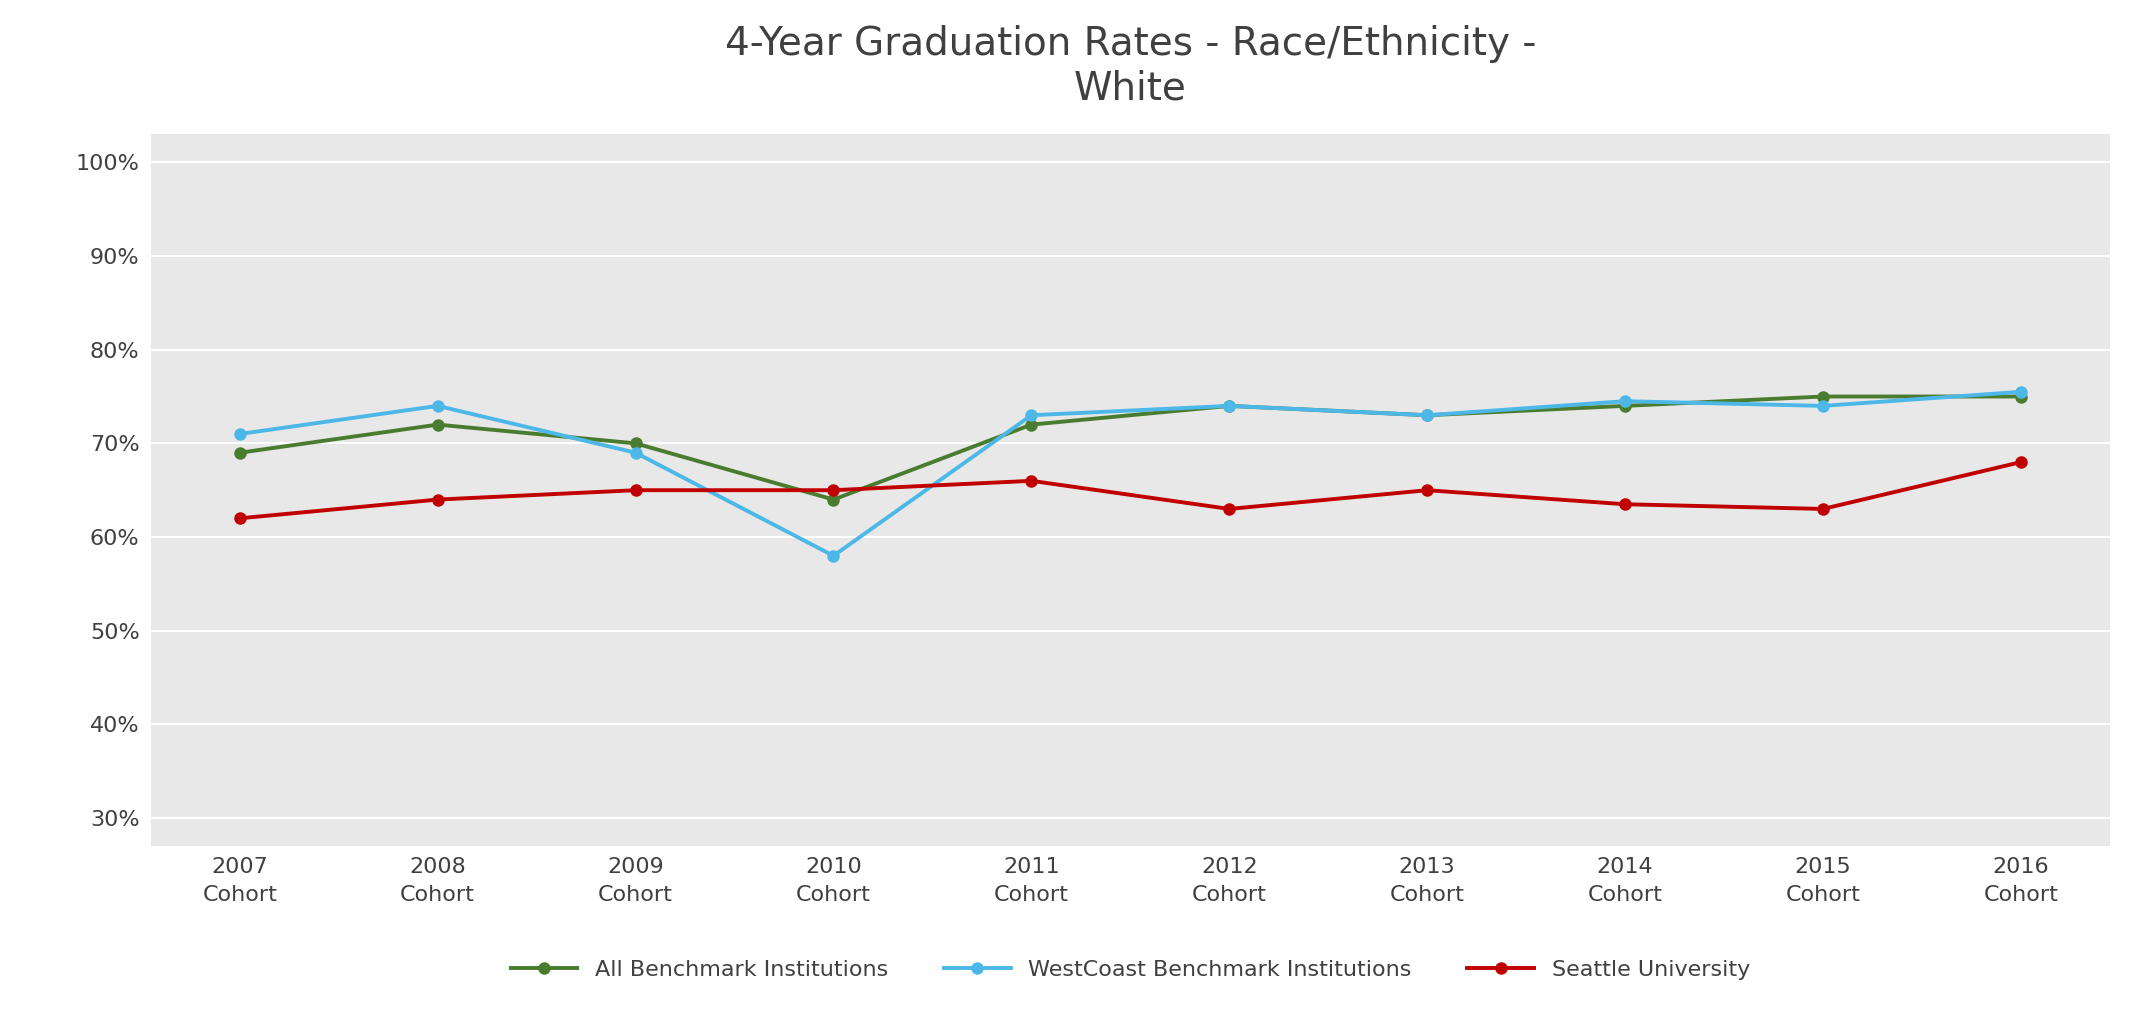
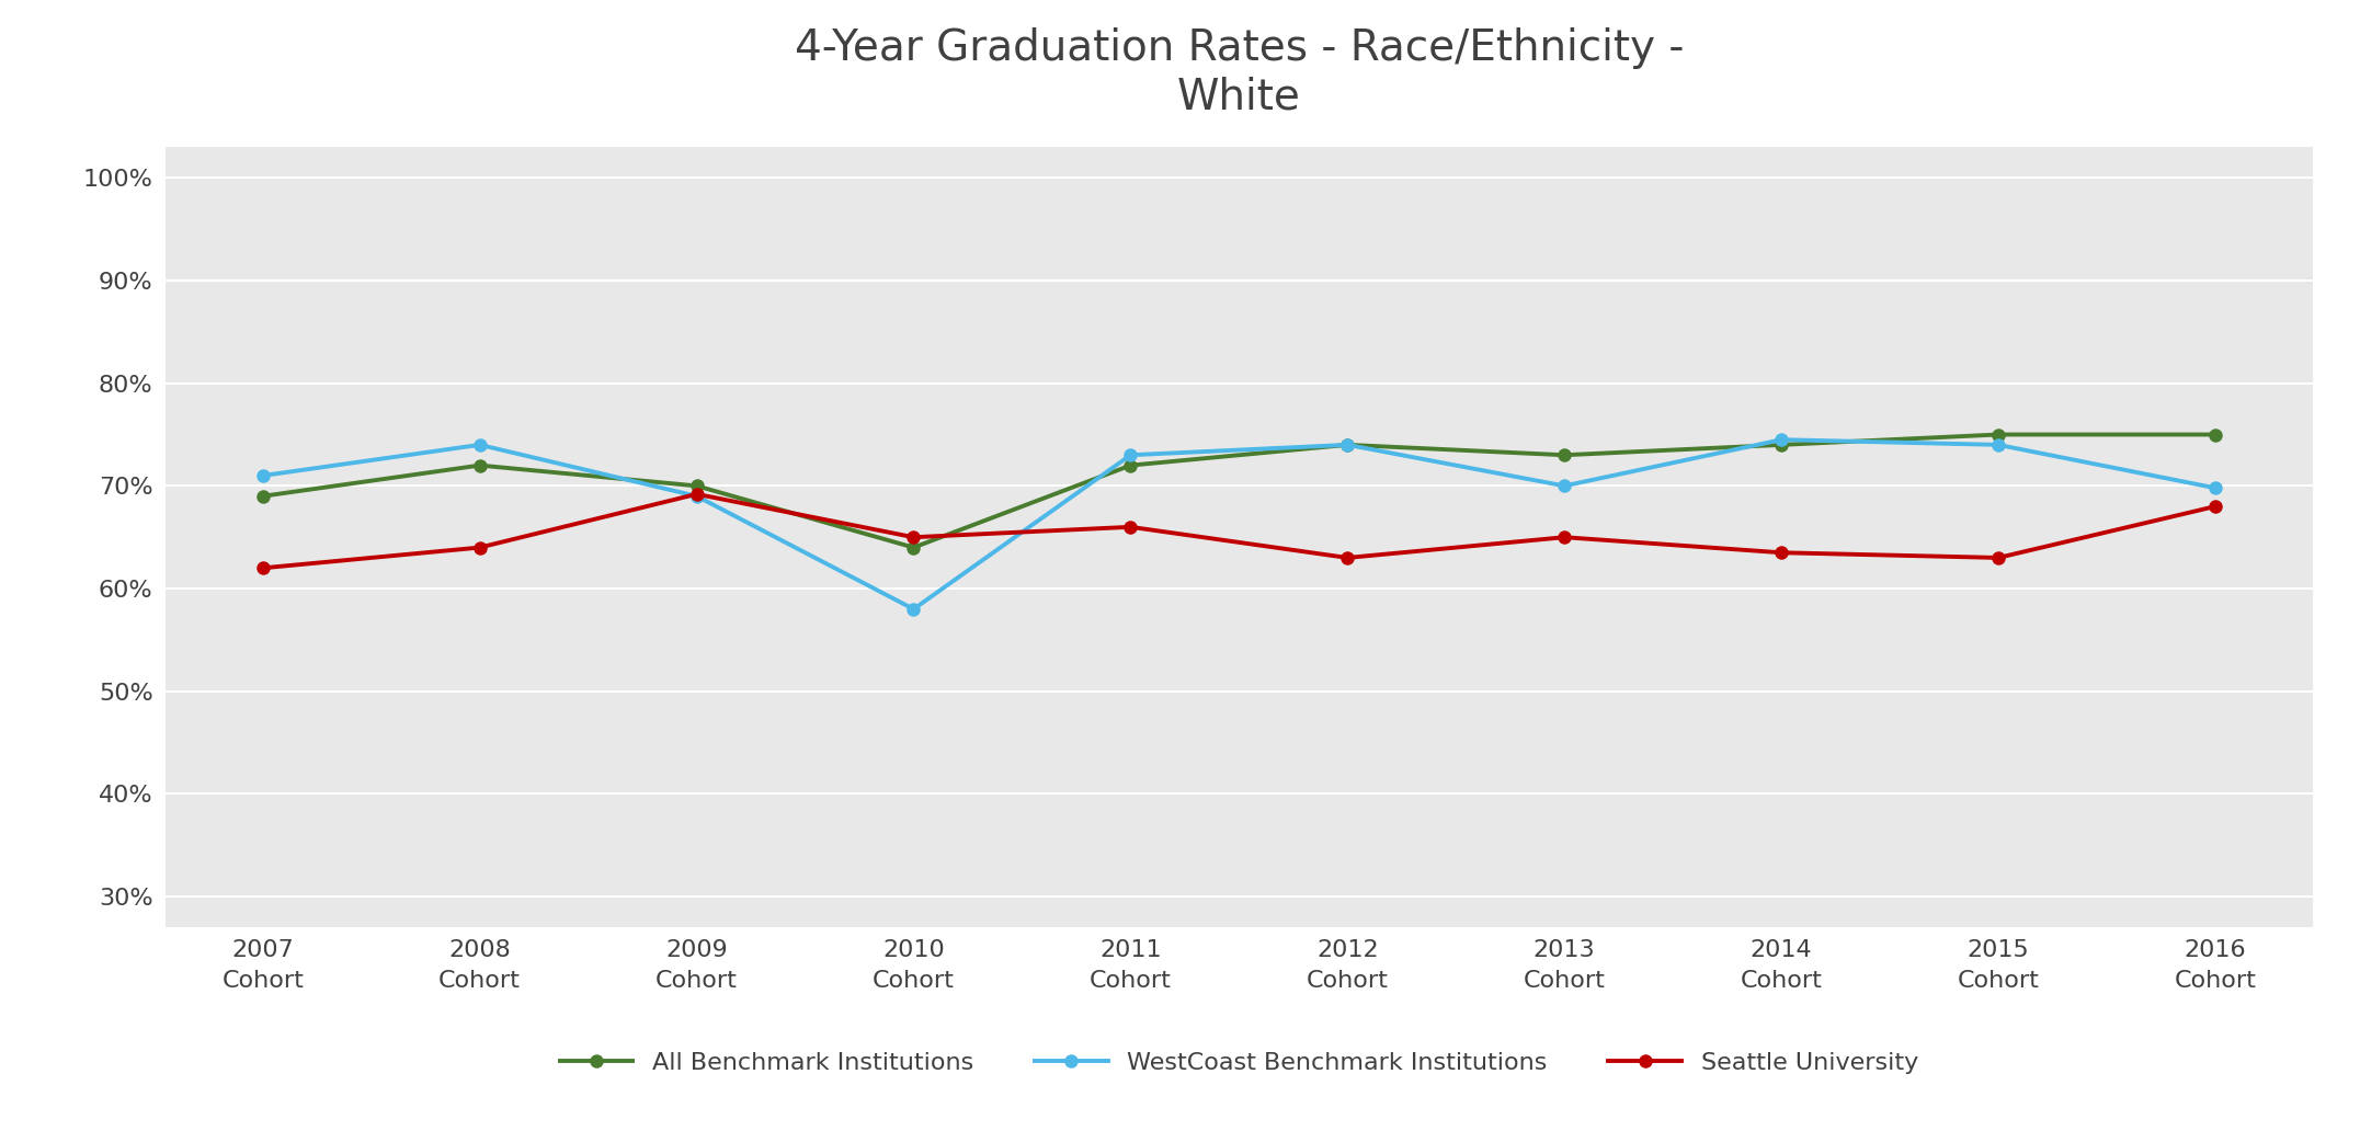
Seattle University/2009 Cohort: 65.0% -> 69.2%
WestCoast Benchmark Institutions/2013 Cohort: 73.0% -> 70.0%
WestCoast Benchmark Institutions/2016 Cohort: 75.5% -> 69.8%
